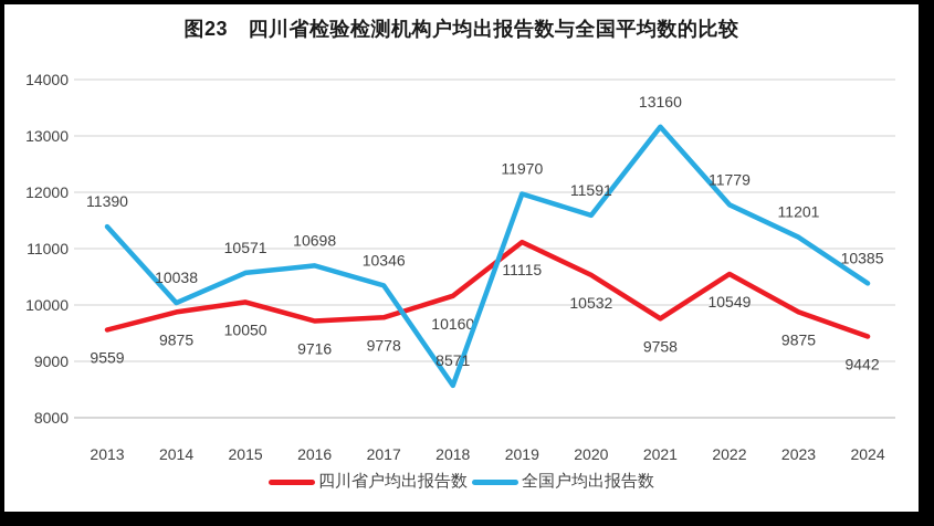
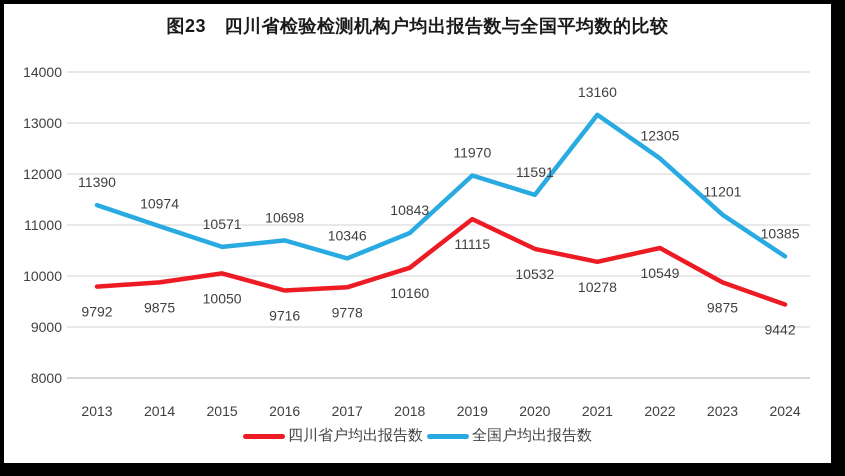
四川省户均出报告数/2013: 9559 -> 9792
全国户均出报告数/2014: 10038 -> 10974
全国户均出报告数/2018: 8571 -> 10843
四川省户均出报告数/2021: 9758 -> 10278
全国户均出报告数/2022: 11779 -> 12305
